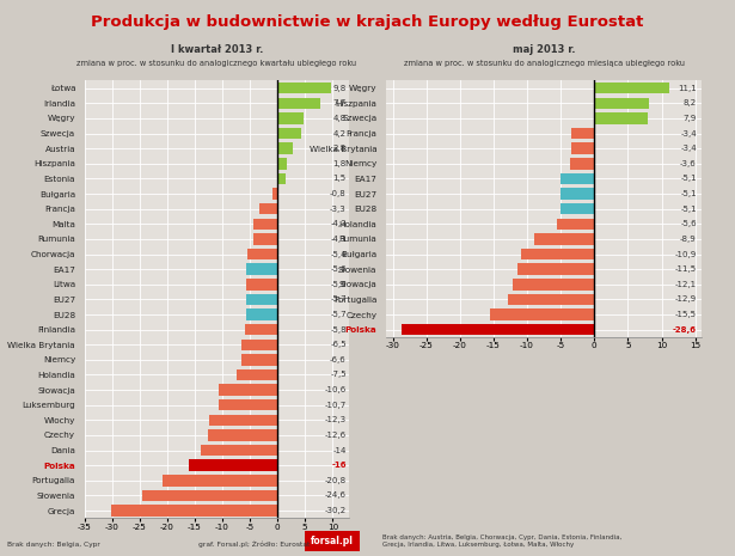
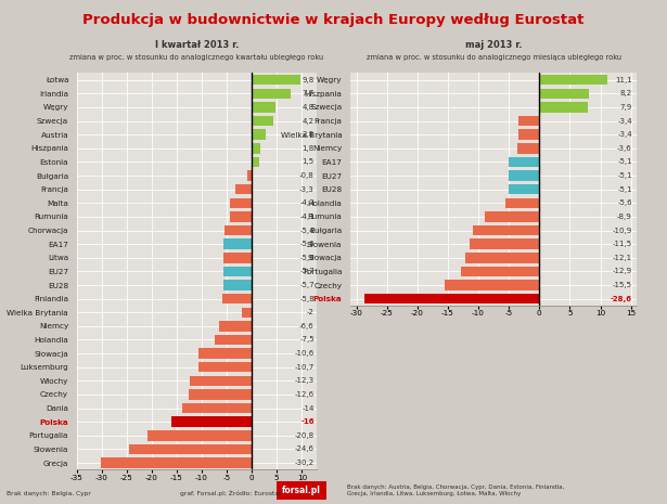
Wielka Brytania: -6.5 -> -2.0
